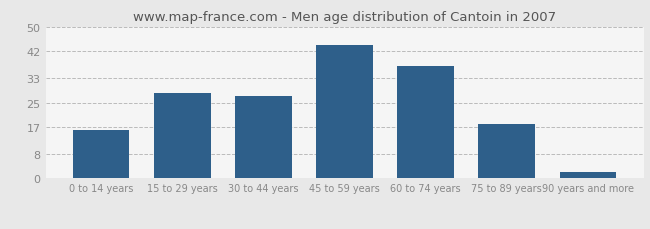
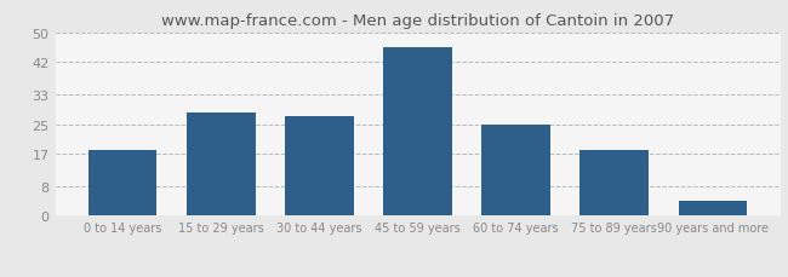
0 to 14 years: 16 -> 18
45 to 59 years: 44 -> 46
60 to 74 years: 37 -> 25
90 years and more: 2 -> 4
